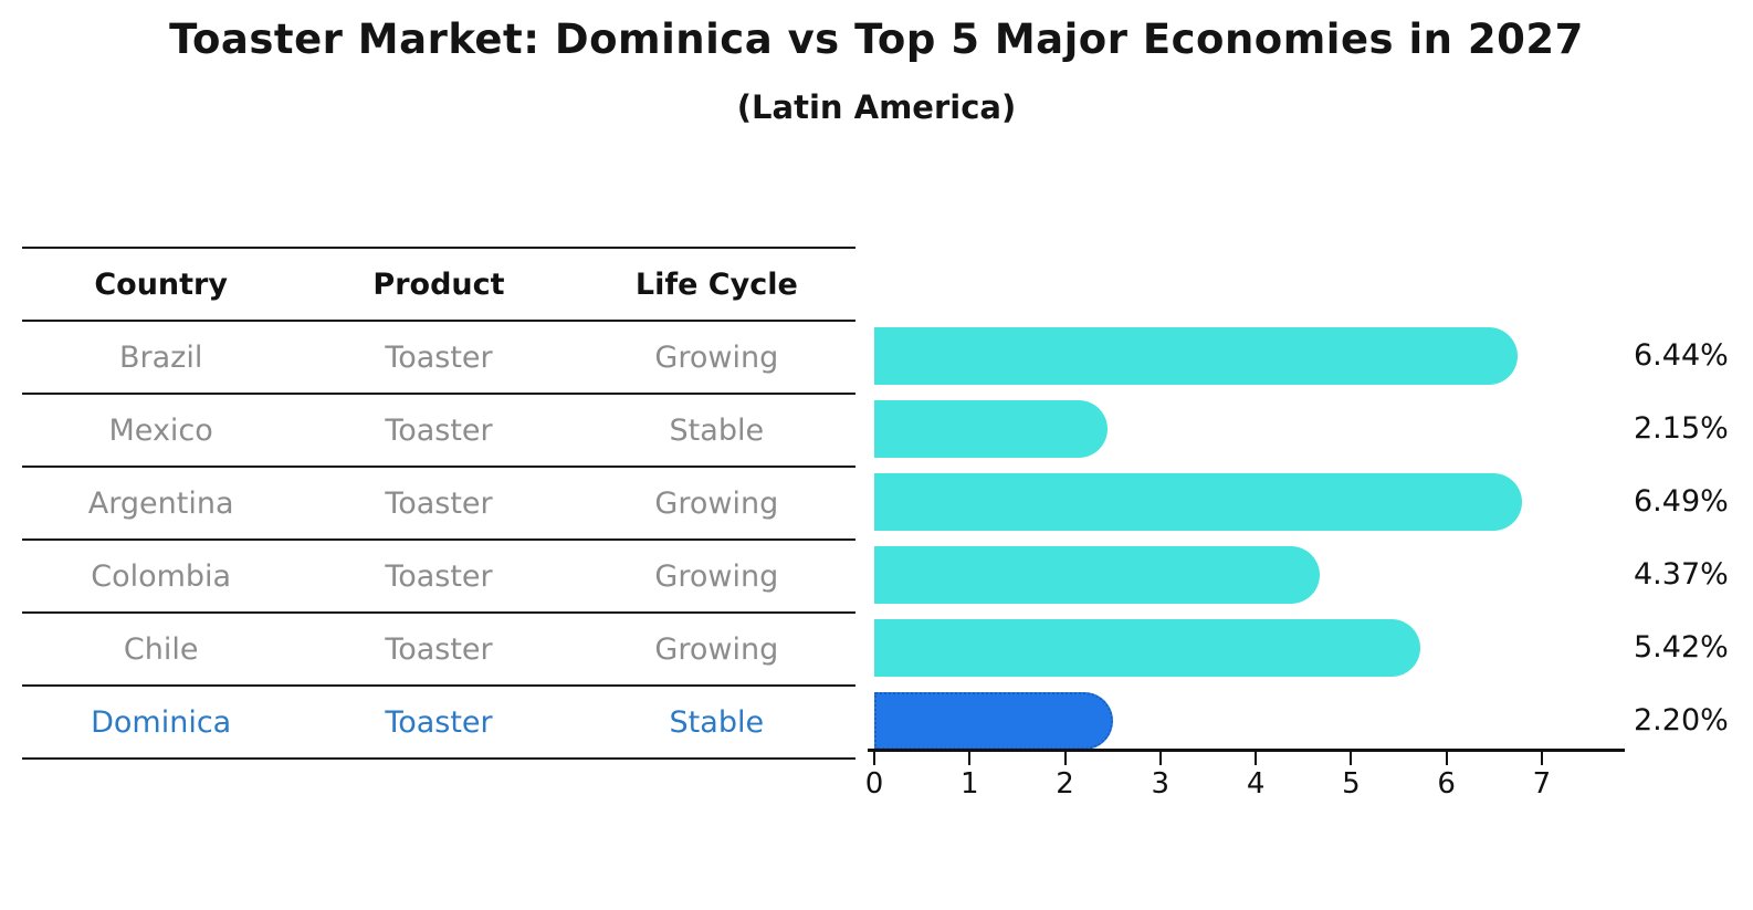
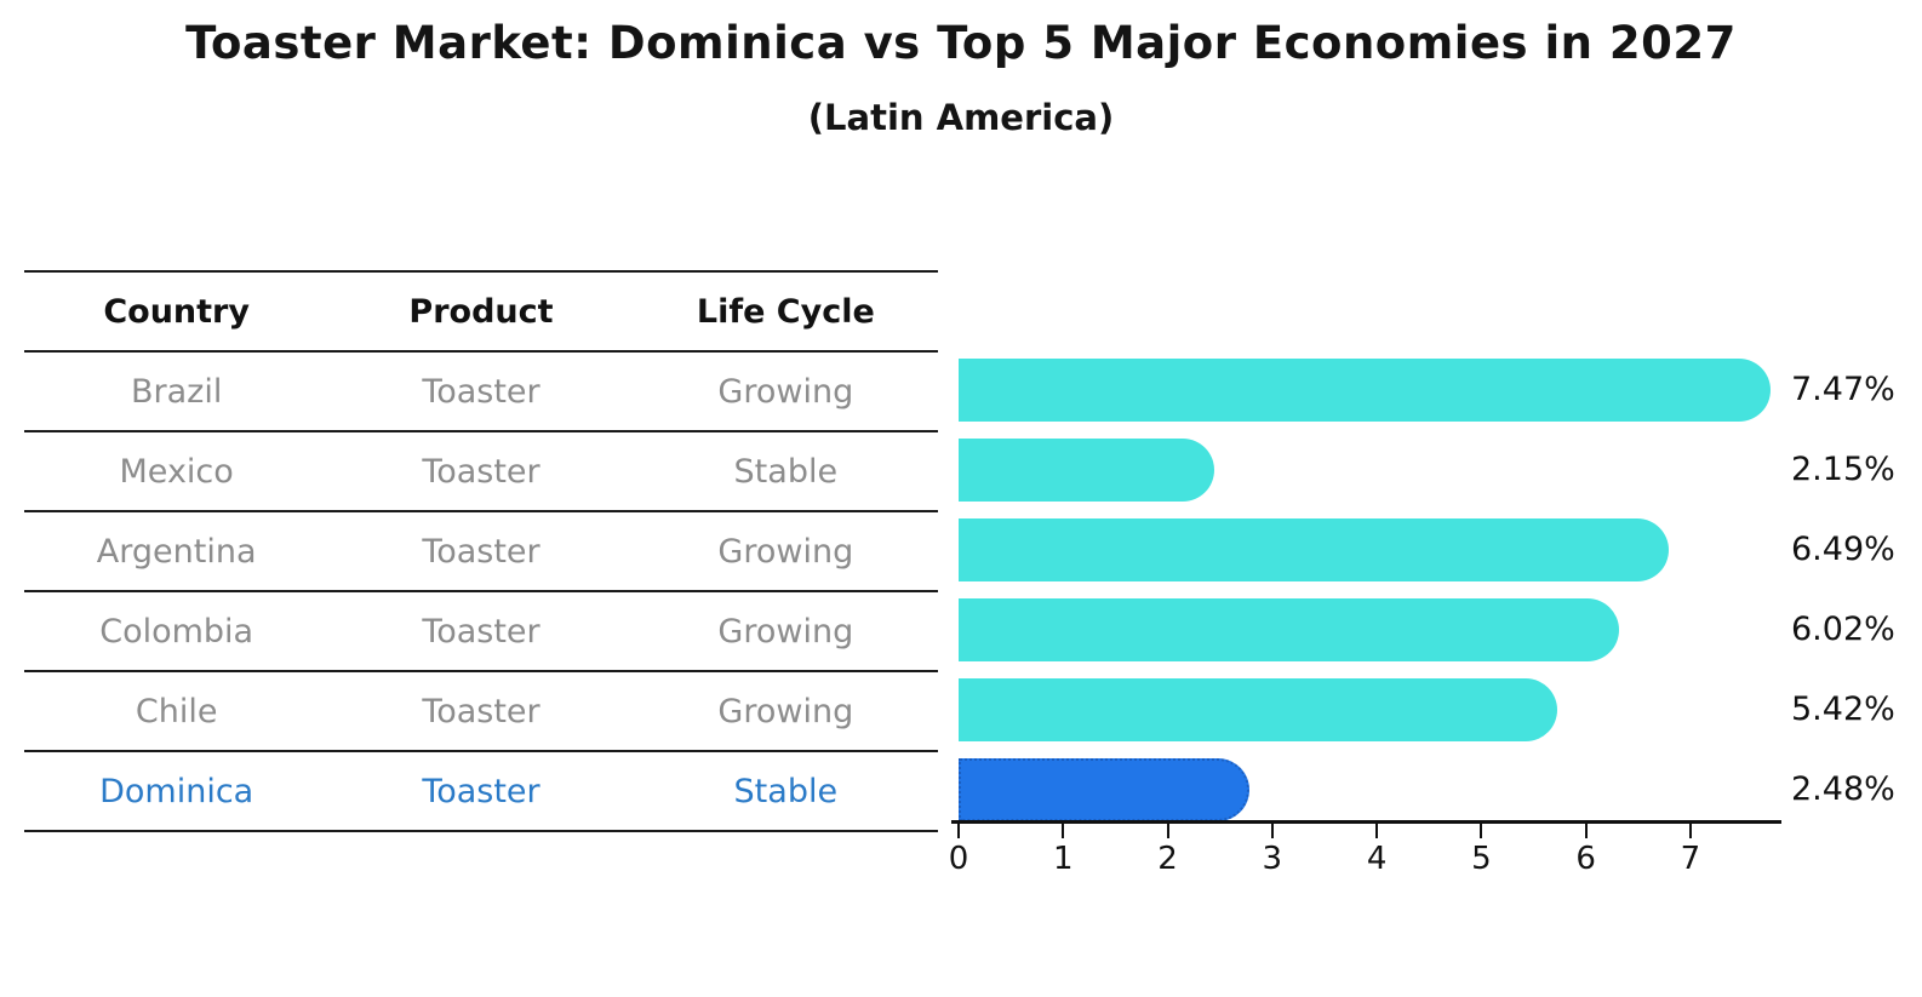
Brazil: 6.44% -> 7.47%
Colombia: 4.37% -> 6.02%
Dominica: 2.20% -> 2.48%
